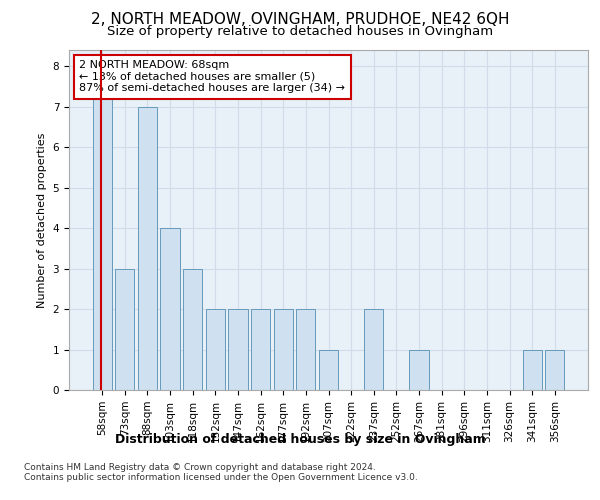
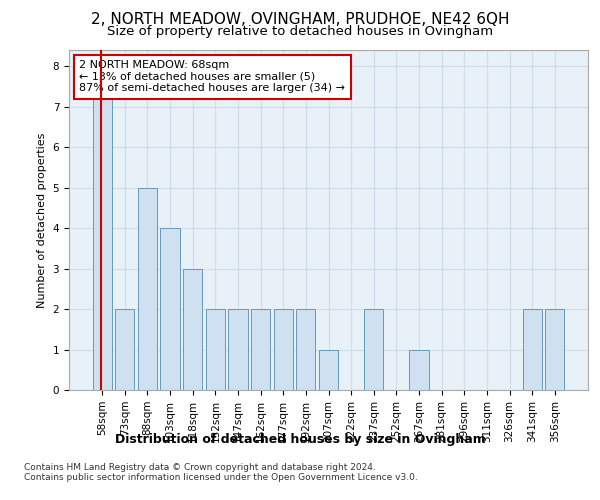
73sqm: 3 -> 2
88sqm: 7 -> 5
341sqm: 1 -> 2
356sqm: 1 -> 2
